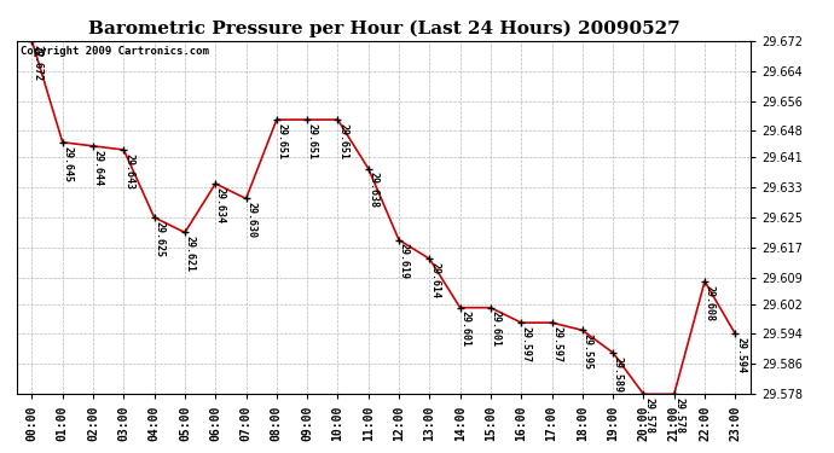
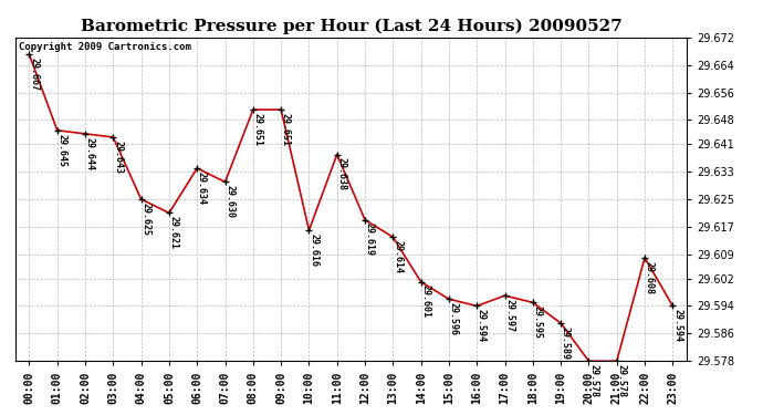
00:00: 29.672 -> 29.667
10:00: 29.651 -> 29.616
15:00: 29.601 -> 29.596
16:00: 29.597 -> 29.594
